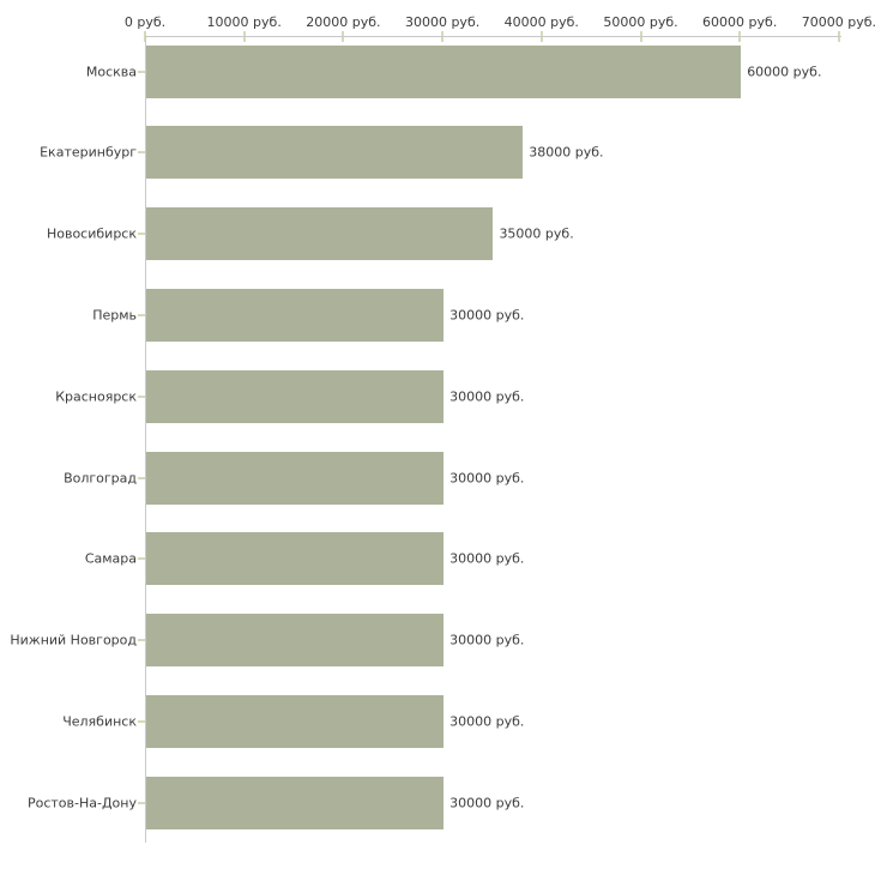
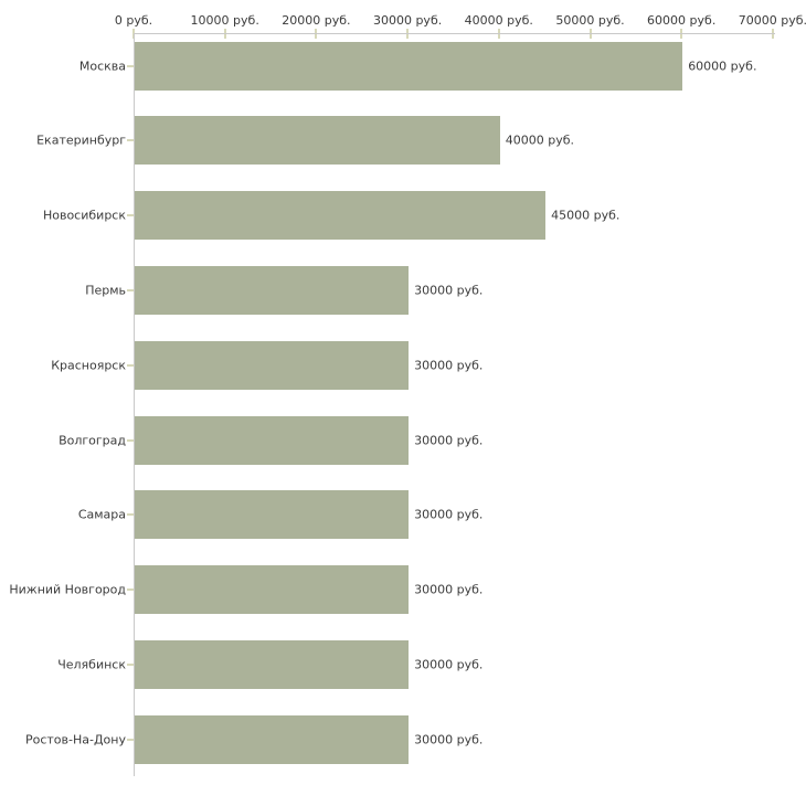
Екатеринбург: 38000 -> 40000
Новосибирск: 35000 -> 45000
